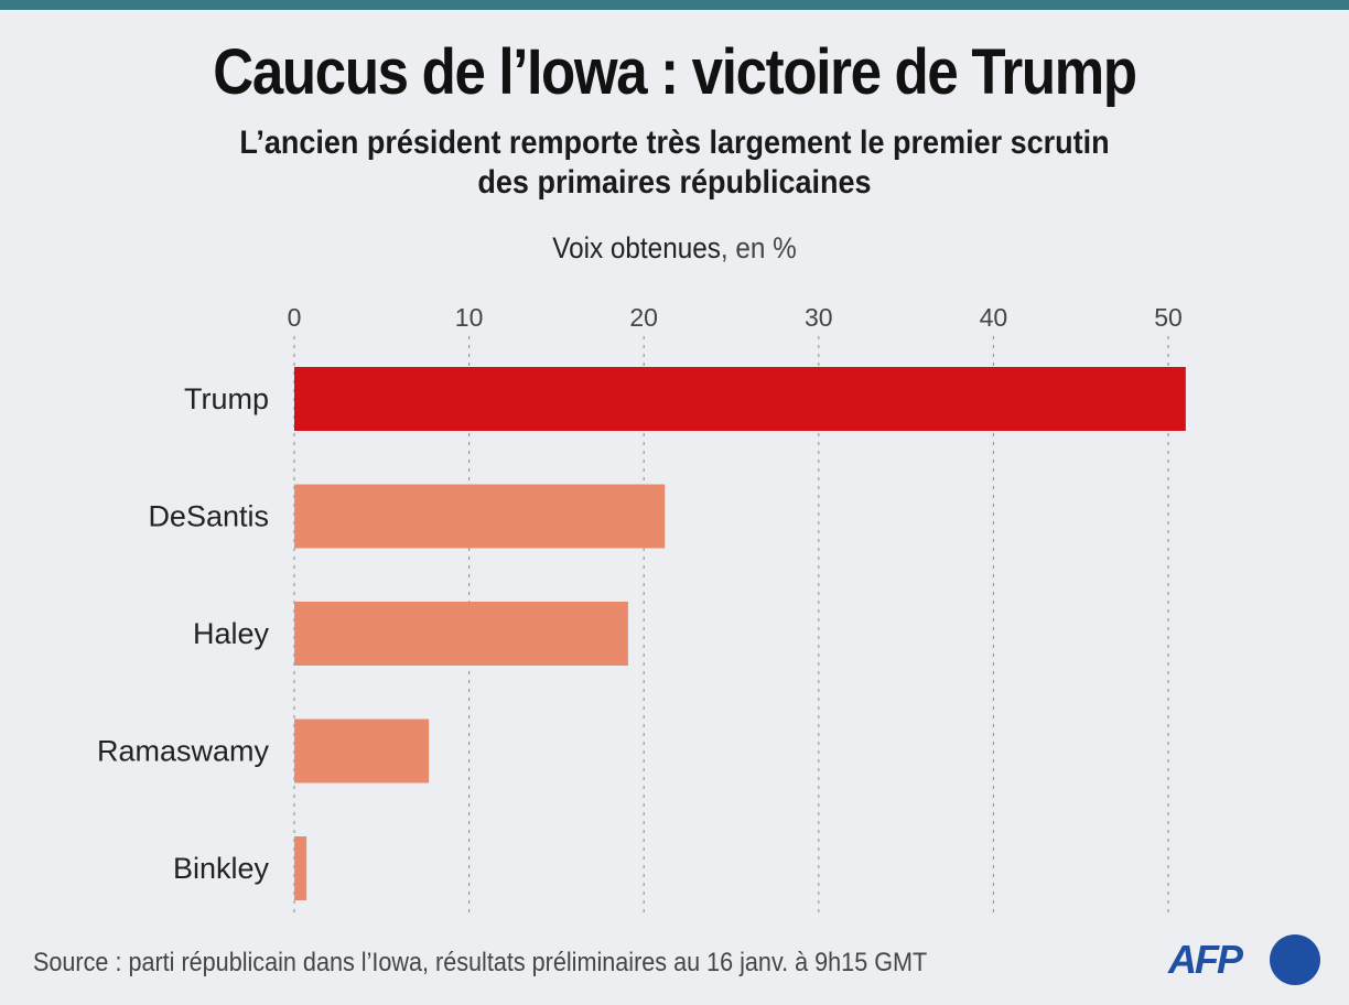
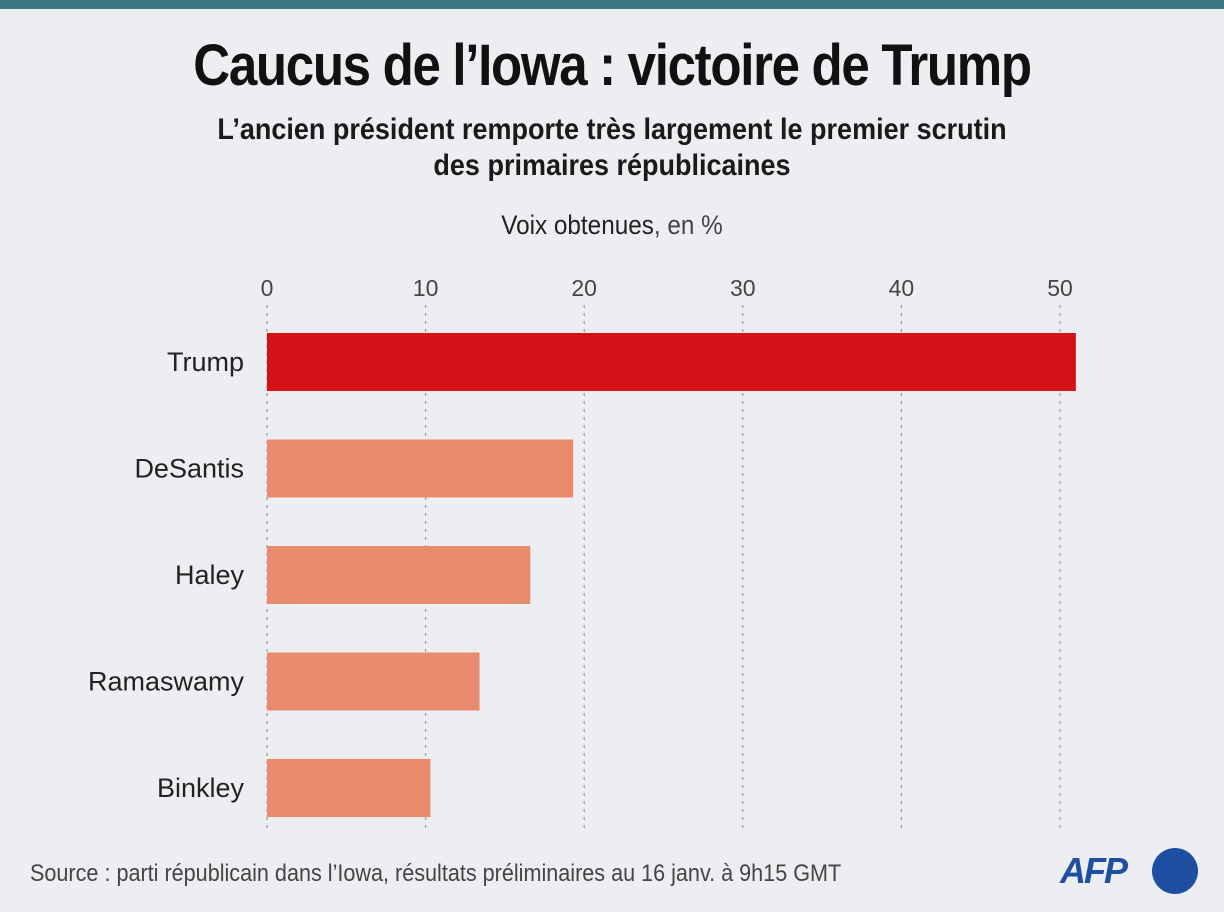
DeSantis: 21.2 -> 19.3
Haley: 19.1 -> 16.6
Ramaswamy: 7.7 -> 13.4
Binkley: 0.7 -> 10.3
